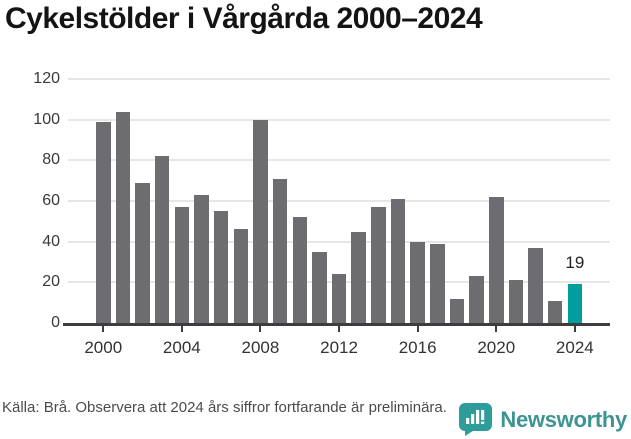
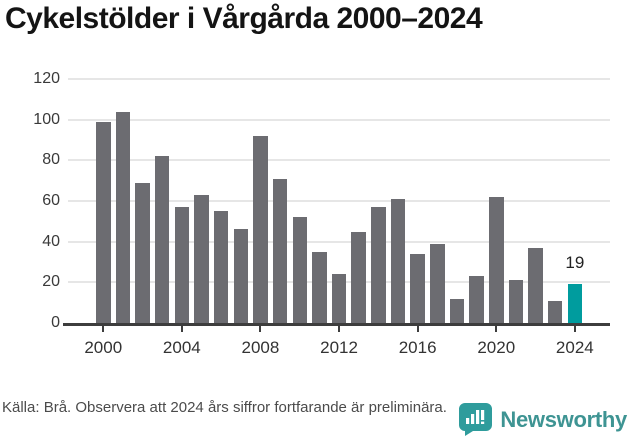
2008: 100 -> 92
2016: 40 -> 34
